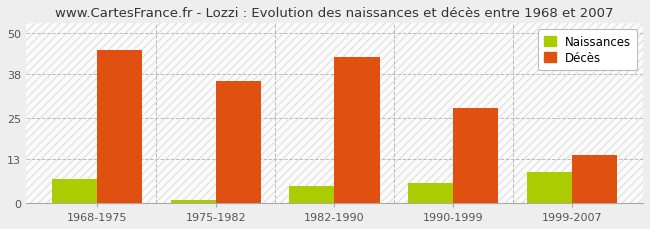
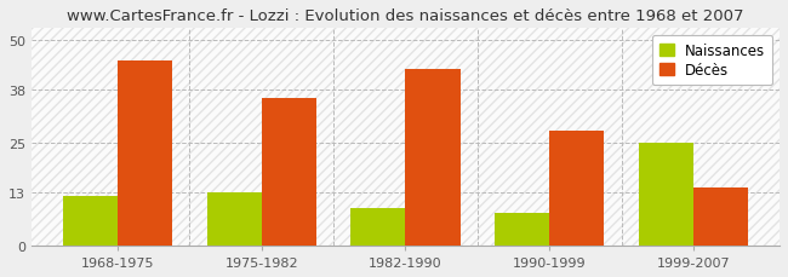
Naissances/1968-1975: 7 -> 12
Naissances/1975-1982: 1 -> 13
Naissances/1982-1990: 5 -> 9
Naissances/1990-1999: 6 -> 8
Naissances/1999-2007: 9 -> 25
